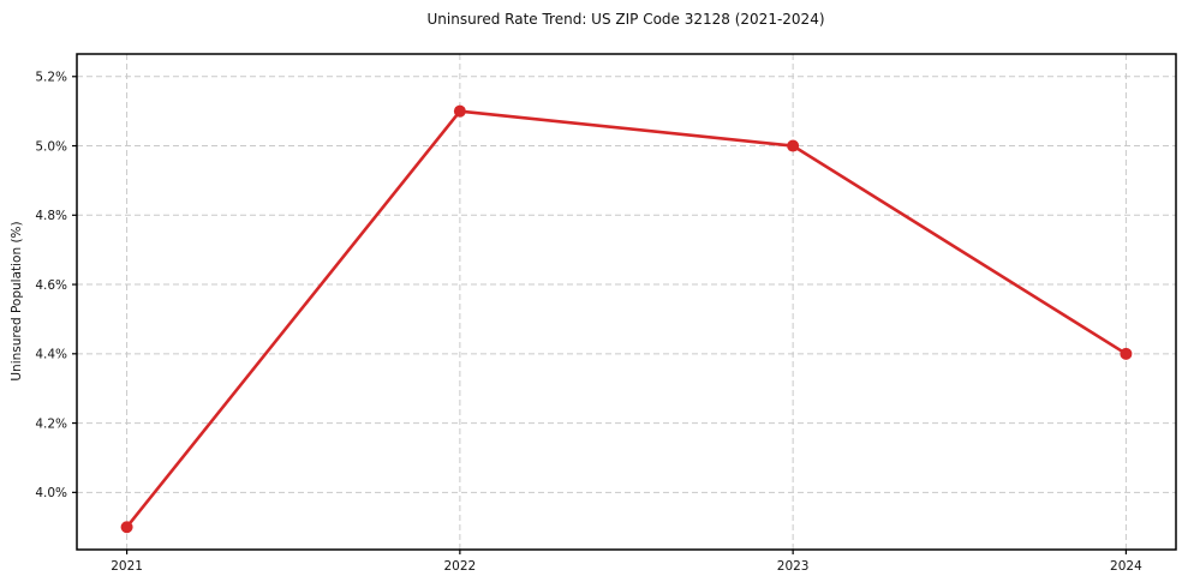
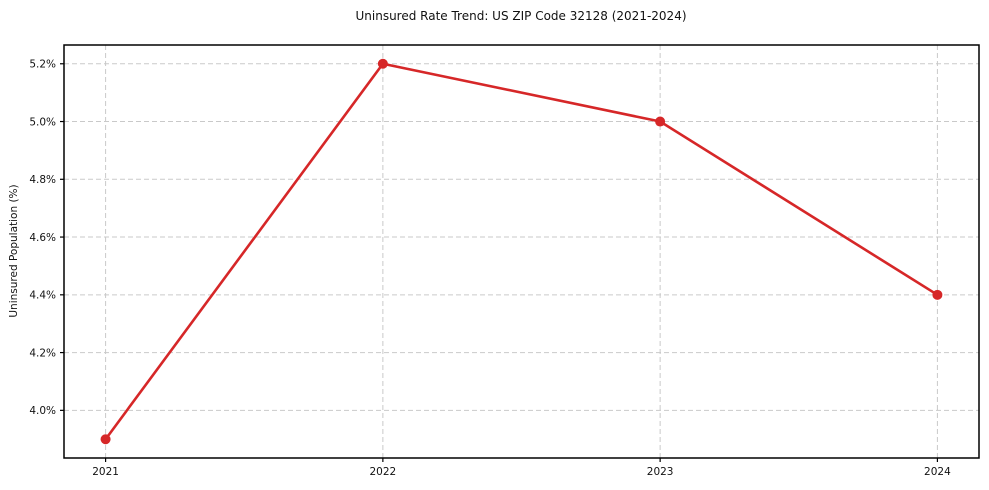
2022: 5.1% -> 5.2%
